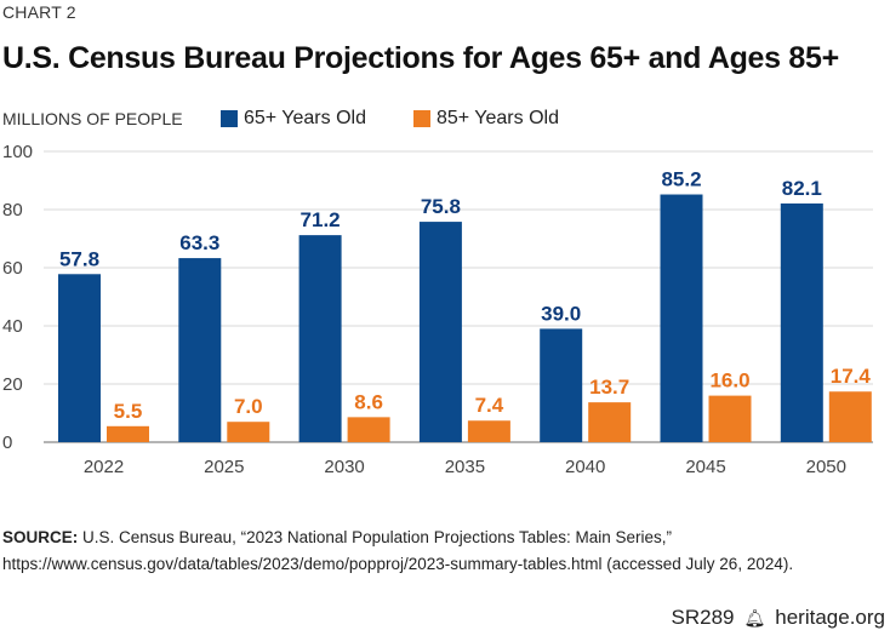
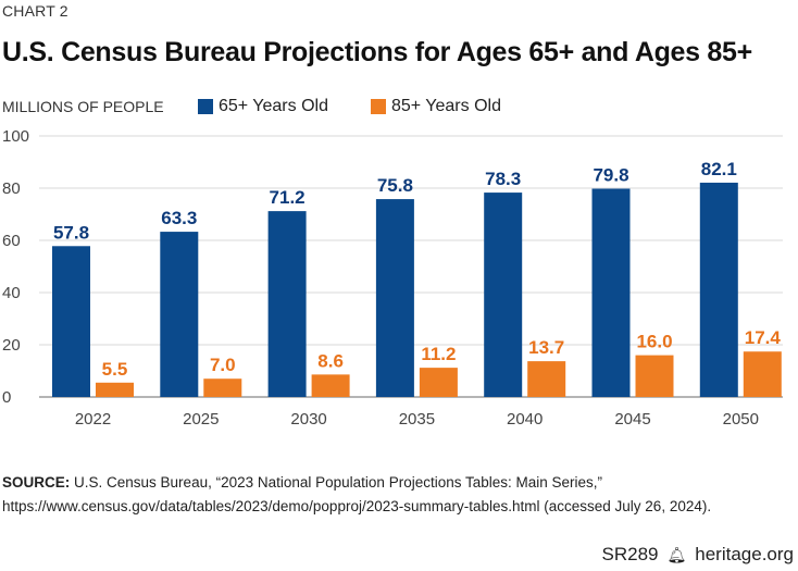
85+ Years Old/2035: 7.4 -> 11.2
65+ Years Old/2040: 39.0 -> 78.3
65+ Years Old/2045: 85.2 -> 79.8
